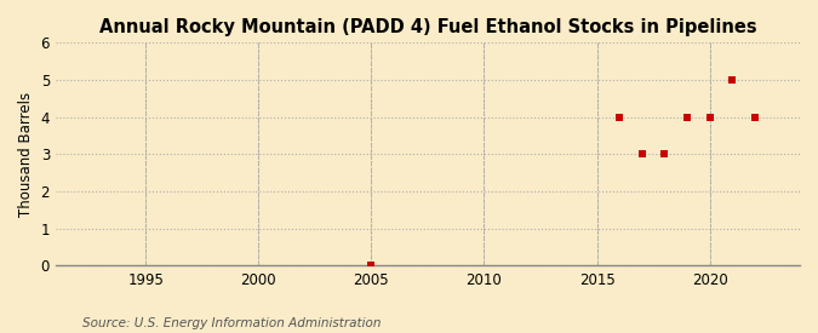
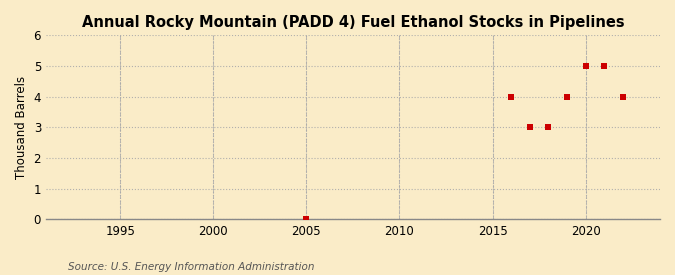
2020: 4 -> 5
